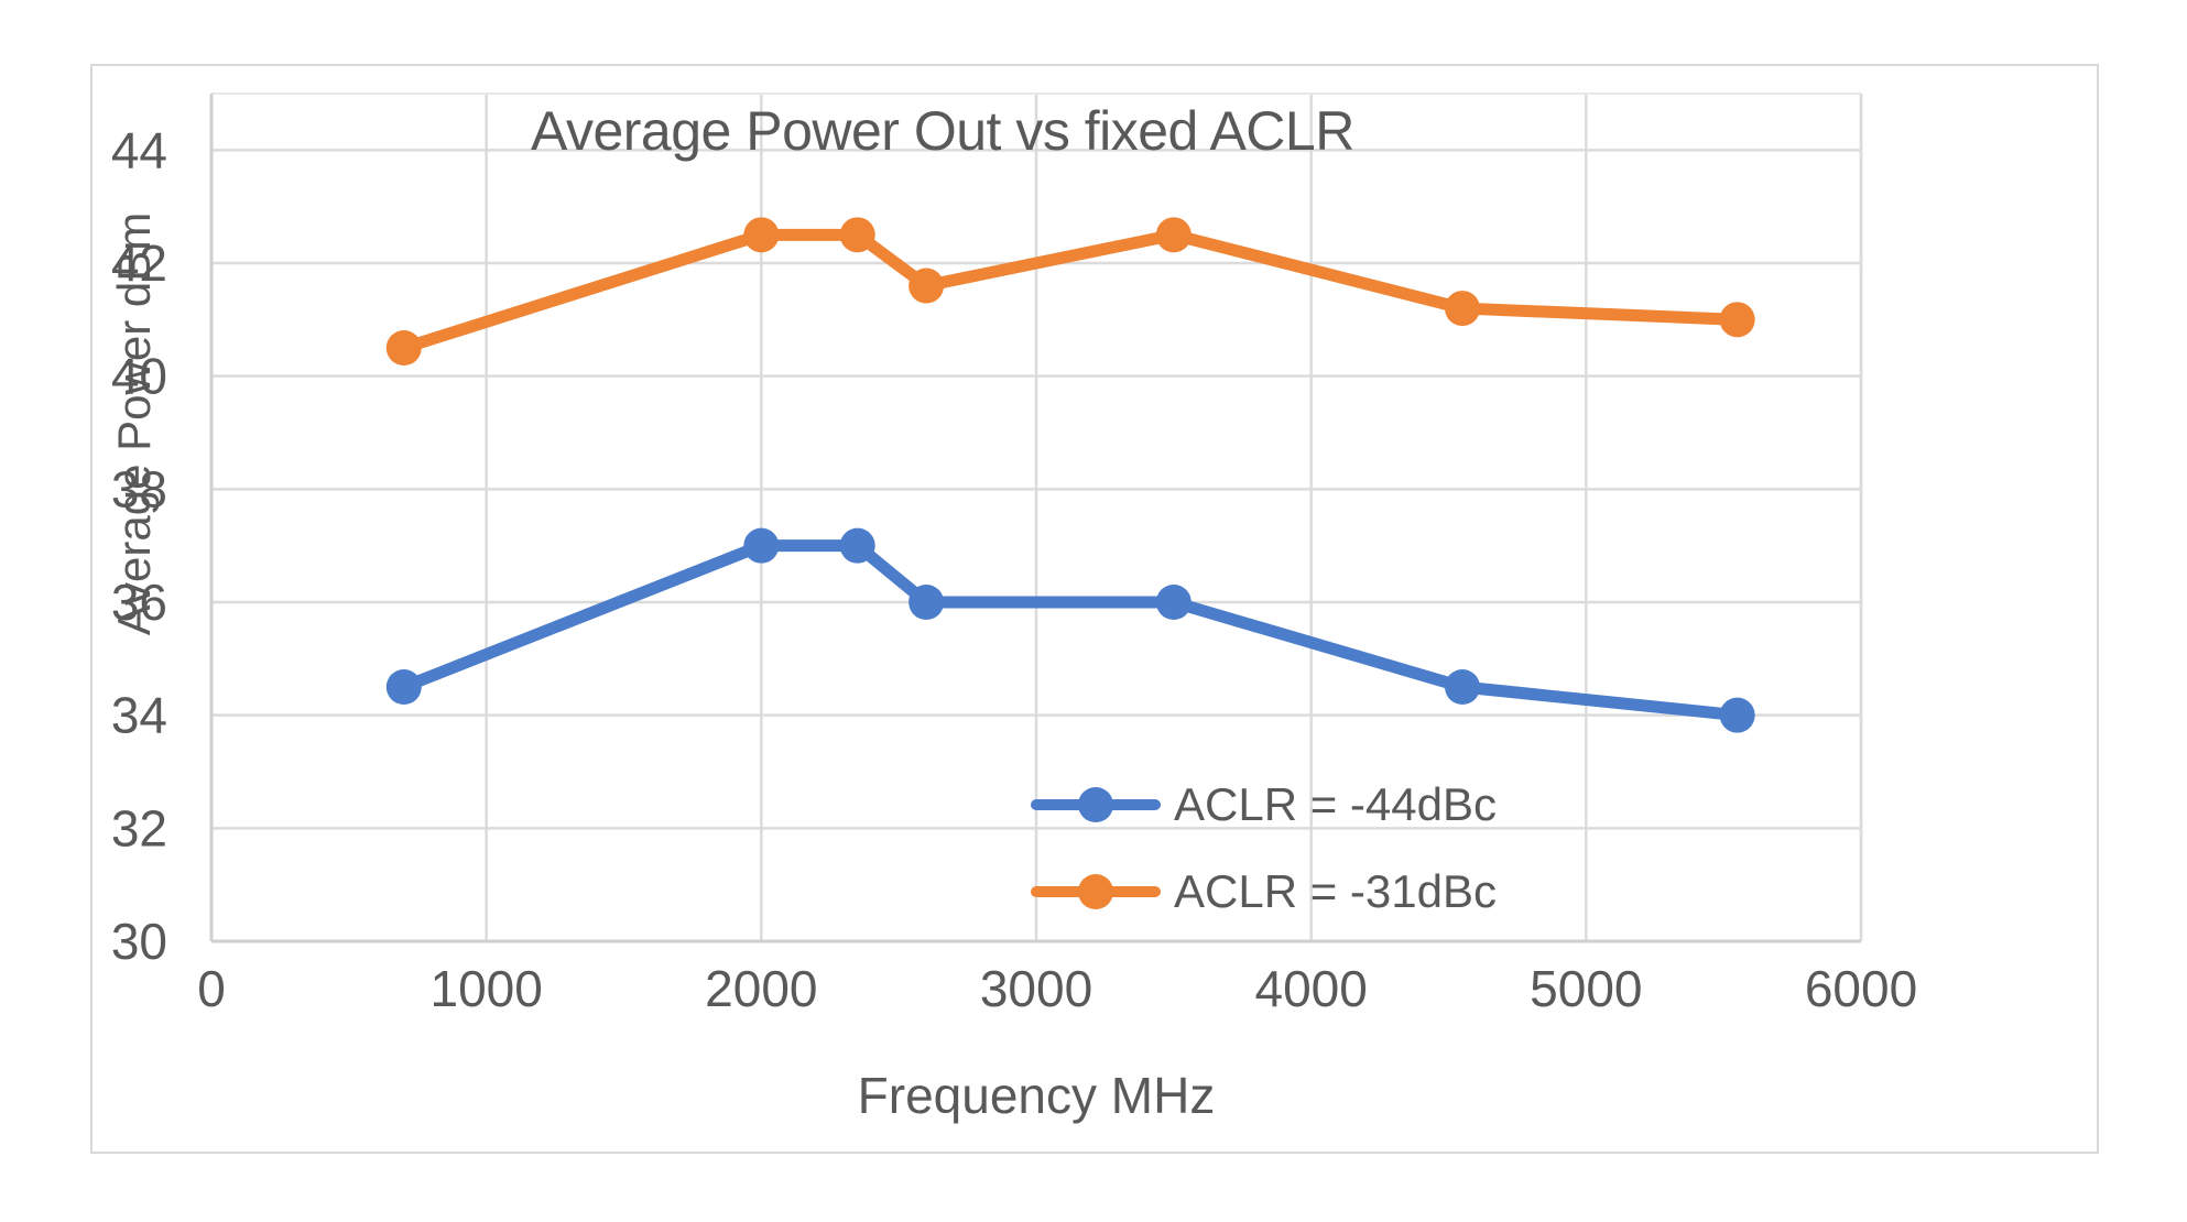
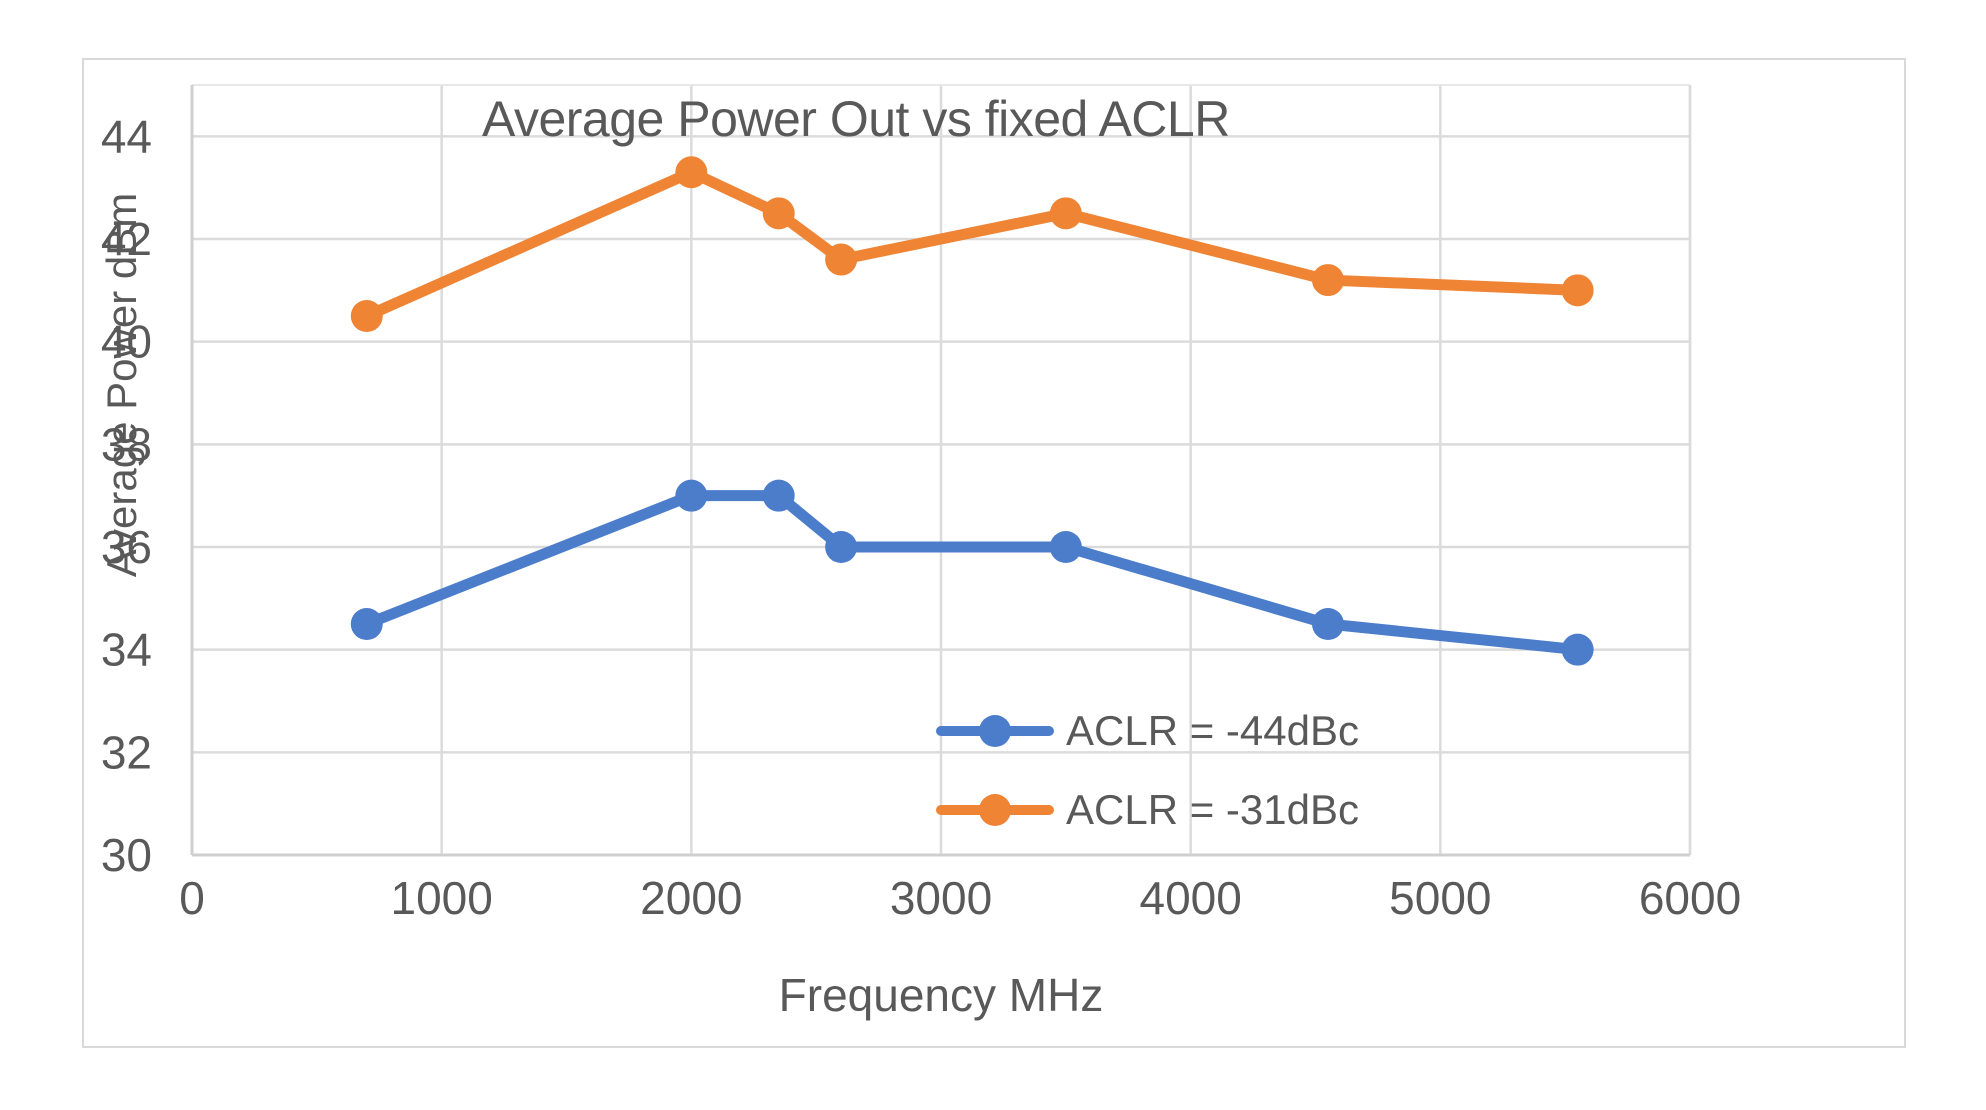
ACLR = -31dBc/2000: 42.5 -> 43.3
